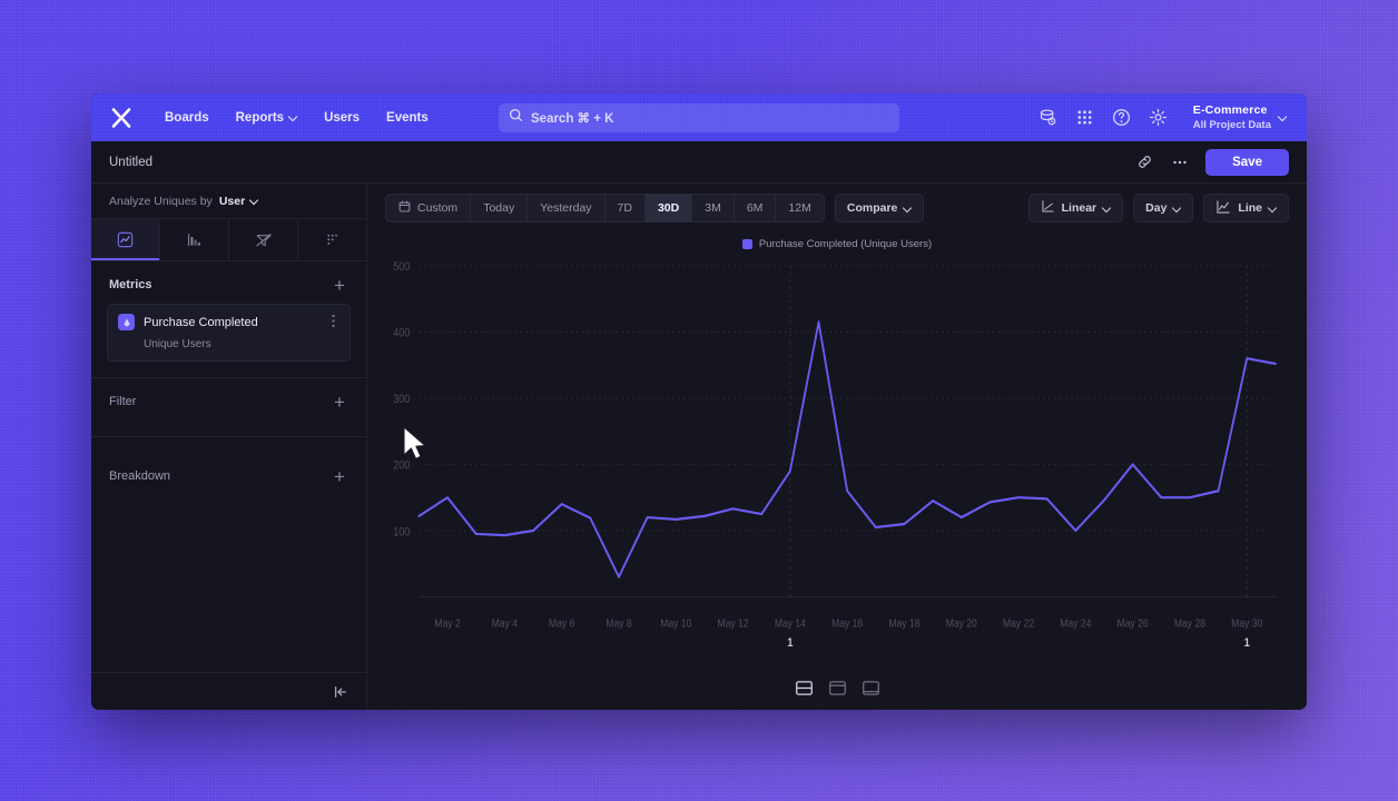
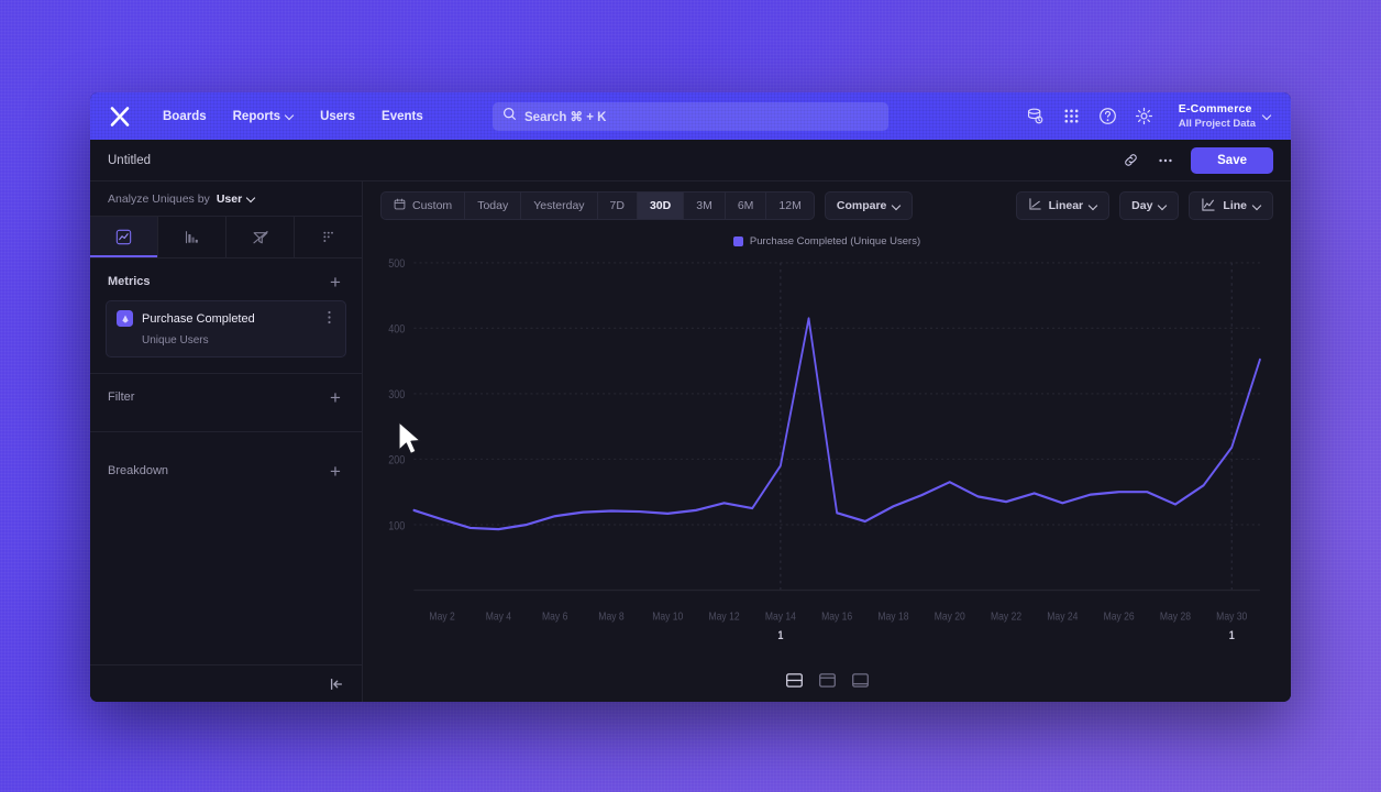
May 2: 150 -> 110
May 6: 140 -> 110
May 8: 30 -> 120
May 16: 160 -> 120
May 18: 110 -> 130
May 20: 120 -> 160
May 22: 150 -> 140
May 24: 100 -> 130
May 26: 200 -> 150
May 28: 150 -> 130
May 30: 360 -> 220
